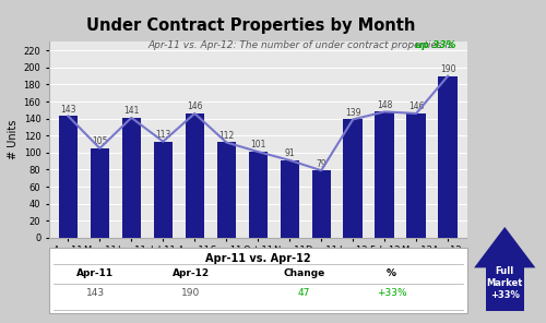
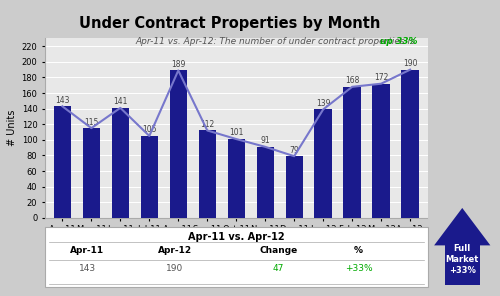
May-11: 105 -> 115
Jul-11: 113 -> 105
Aug-11: 146 -> 189
Feb-12: 148 -> 168
Mar-12: 146 -> 172
